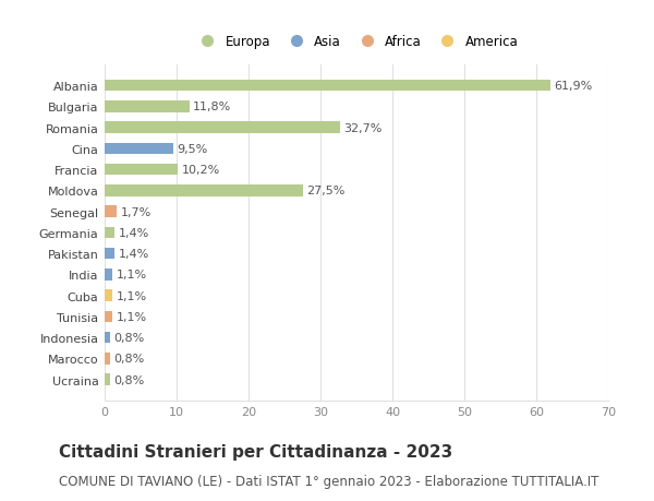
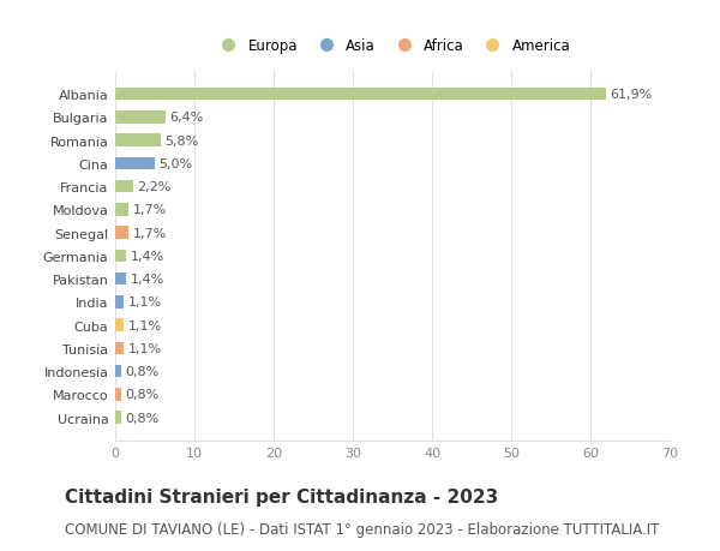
Bulgaria: 11,8% -> 6,4%
Romania: 32,7% -> 5,8%
Cina: 9,5% -> 5,0%
Francia: 10,2% -> 2,2%
Moldova: 27,5% -> 1,7%
